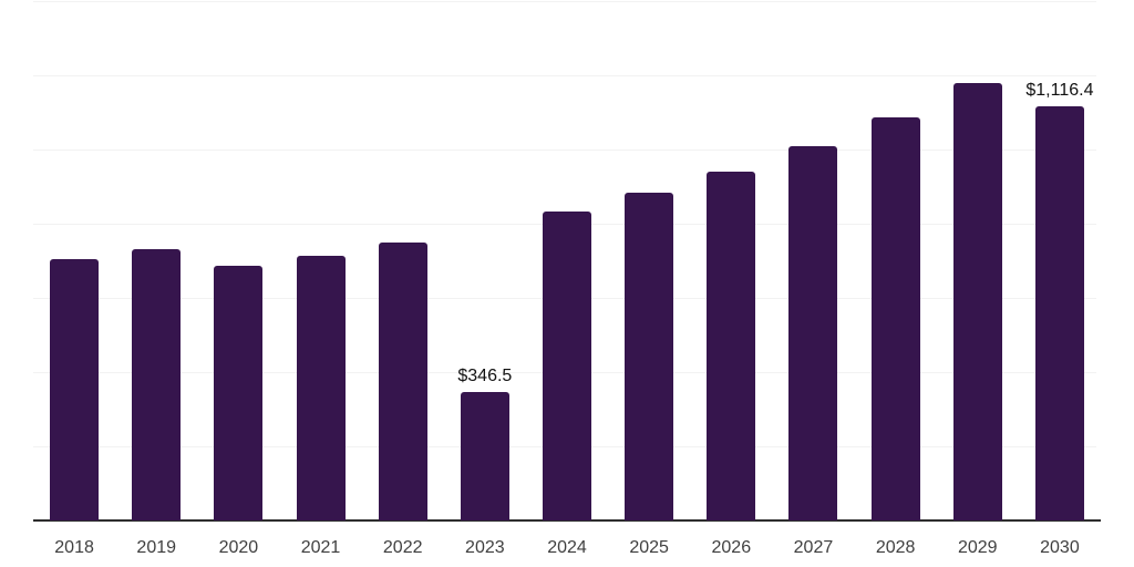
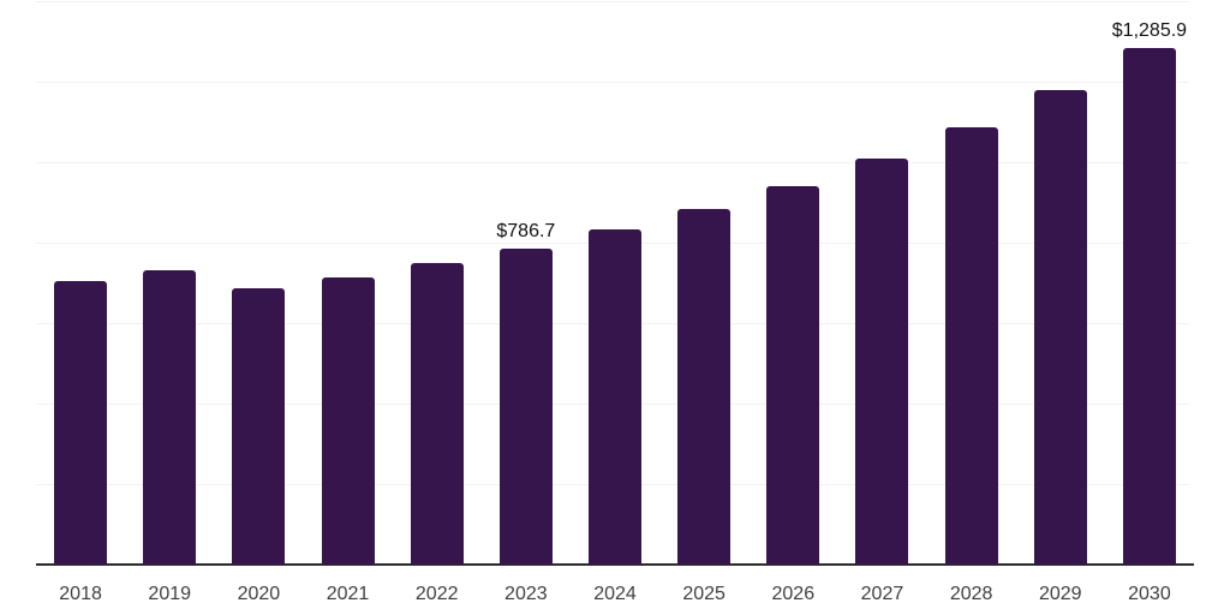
2023: $346.5 -> $786.7
2030: $1,116.4 -> $1,285.9
